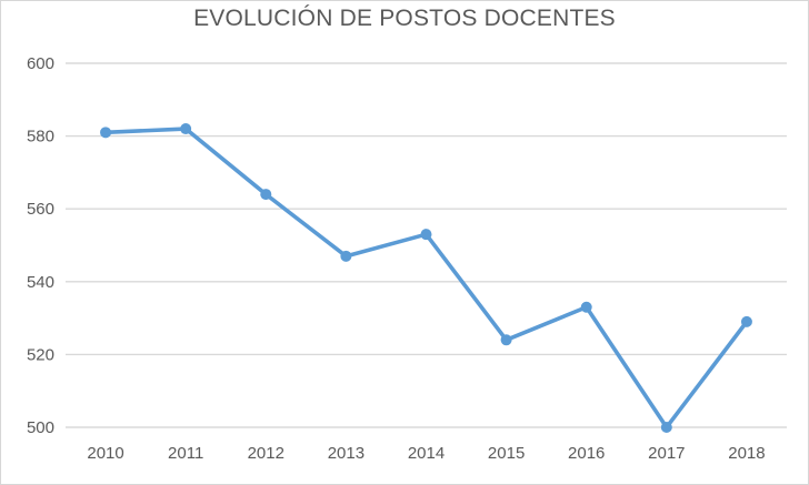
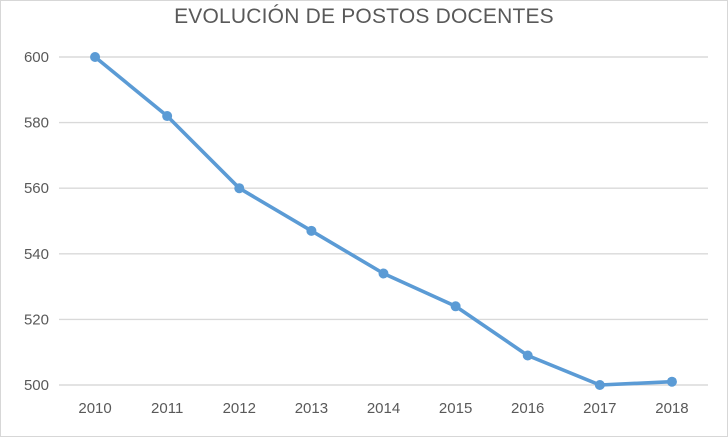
2010: 581 -> 600
2012: 564 -> 560
2014: 553 -> 534
2016: 533 -> 509
2018: 529 -> 501
